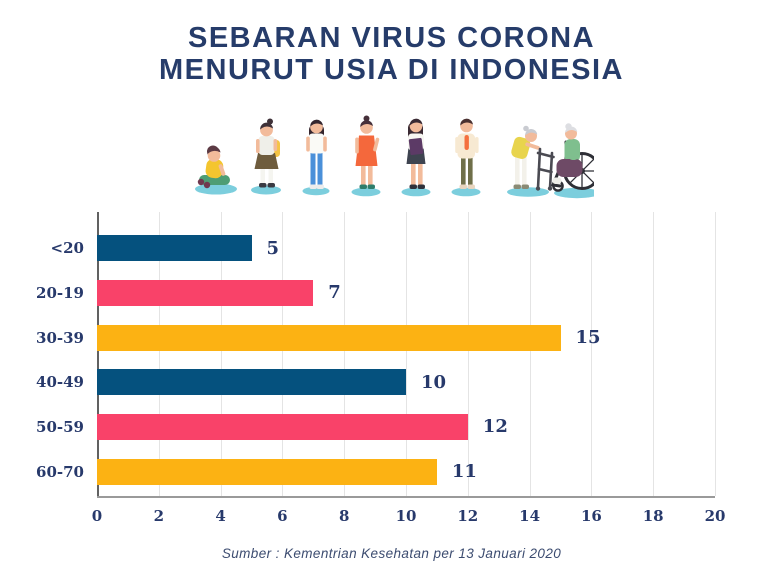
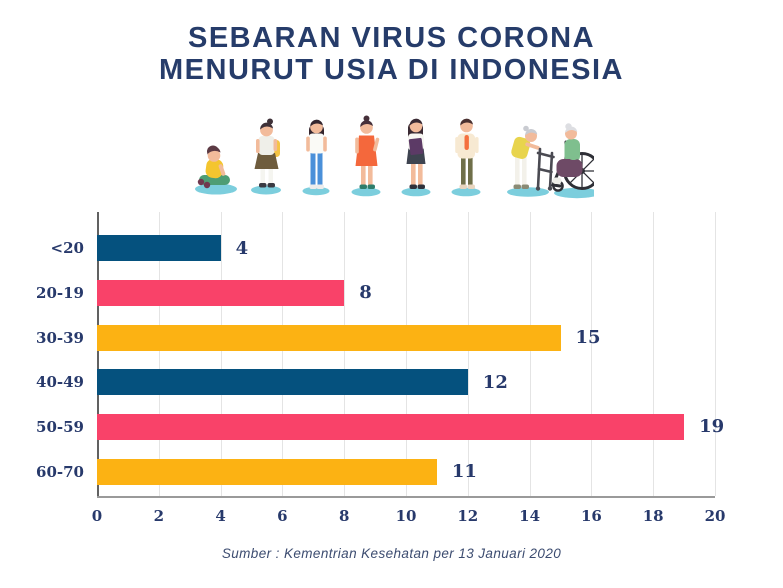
<20: 5 -> 4
20-19: 7 -> 8
40-49: 10 -> 12
50-59: 12 -> 19
